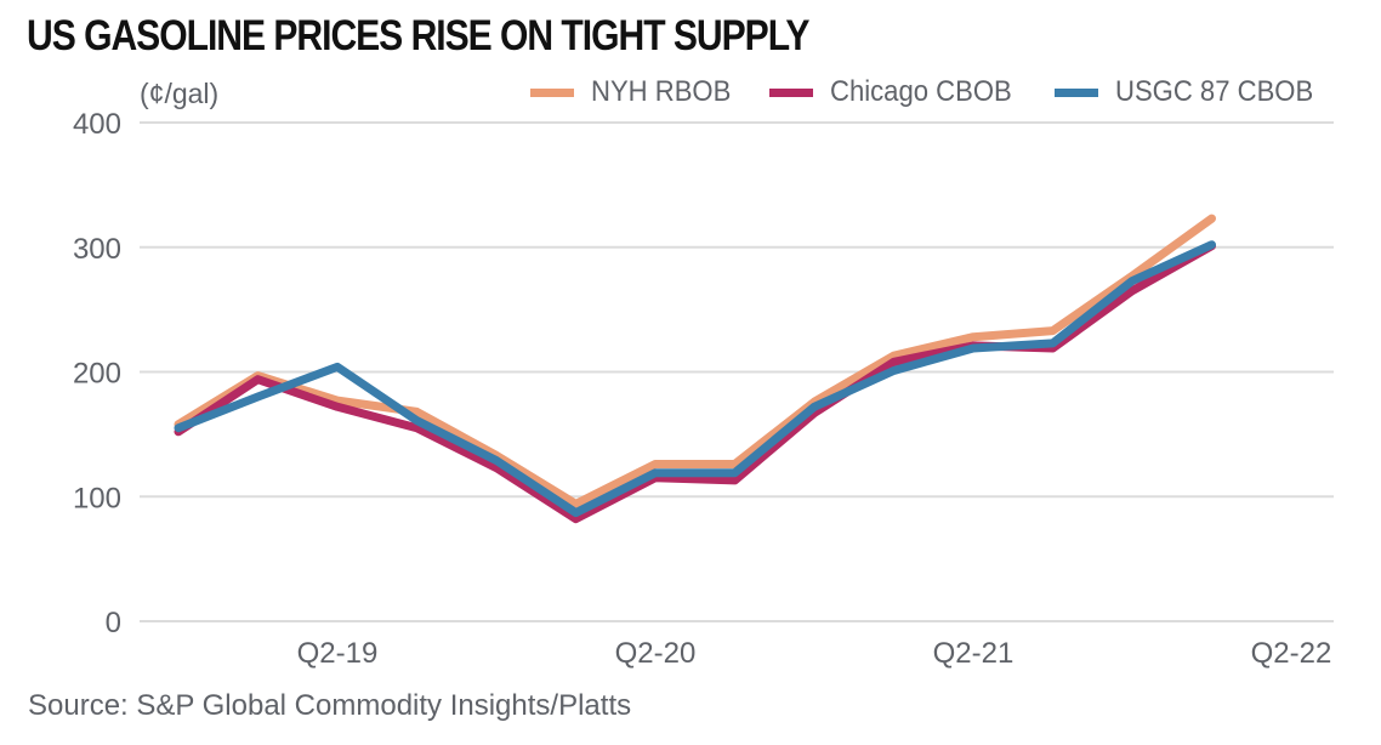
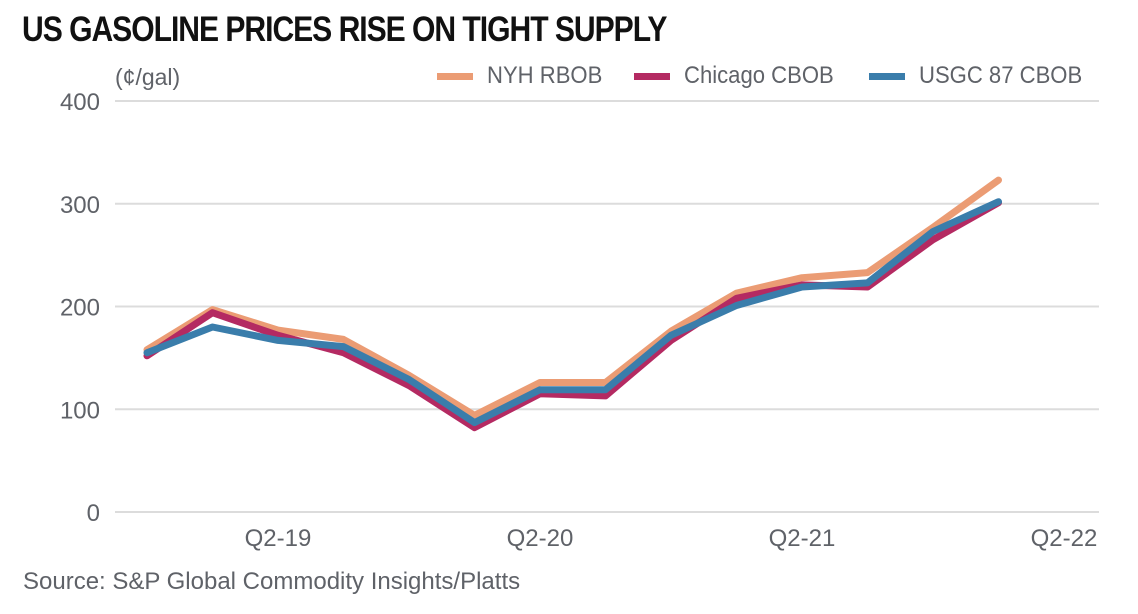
USGC 87 CBOB/Q2-19: 204 -> 167
